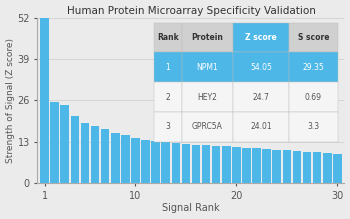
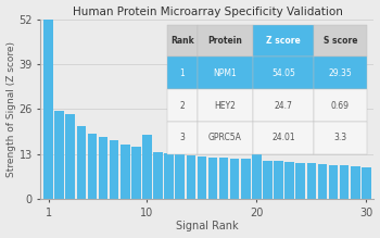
10: 14.2 -> 18.5
20: 11.3 -> 13.0
